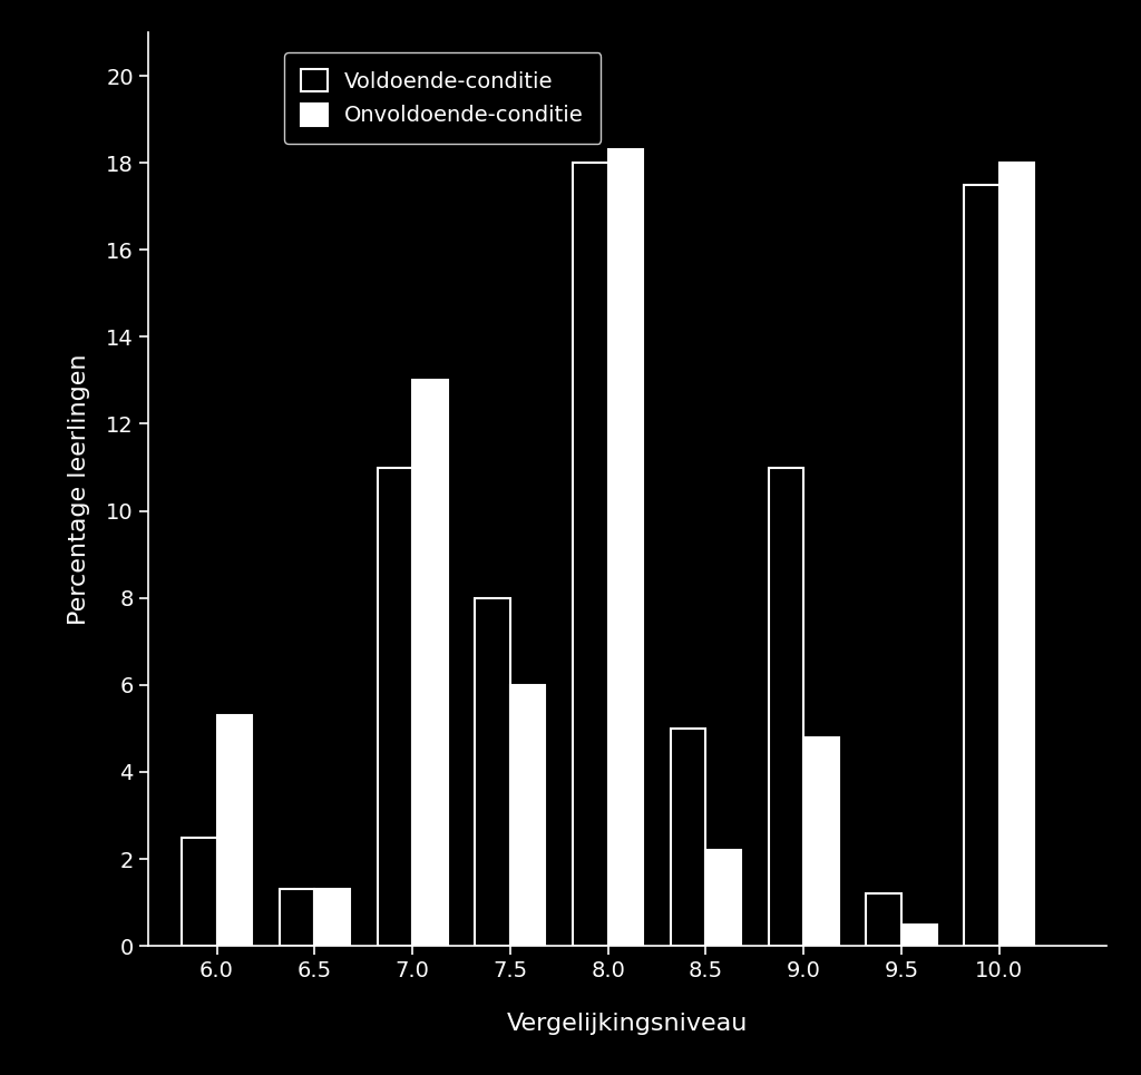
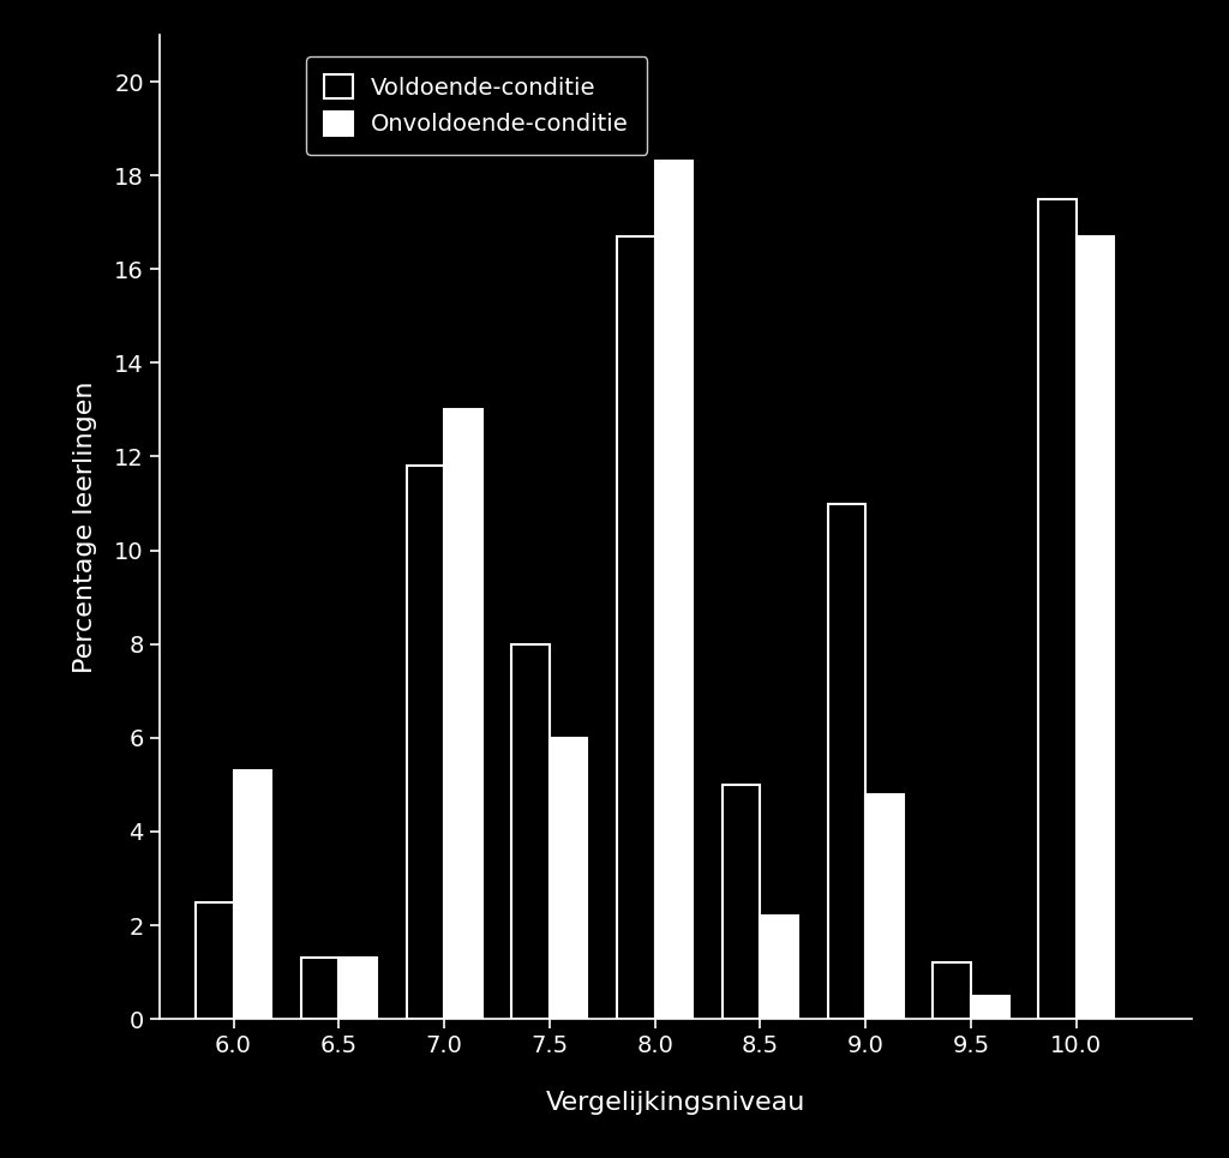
Voldoende-conditie/7.0: 11.0 -> 11.8
Voldoende-conditie/8.0: 18.0 -> 16.7
Onvoldoende-conditie/10.0: 18.0 -> 16.7
